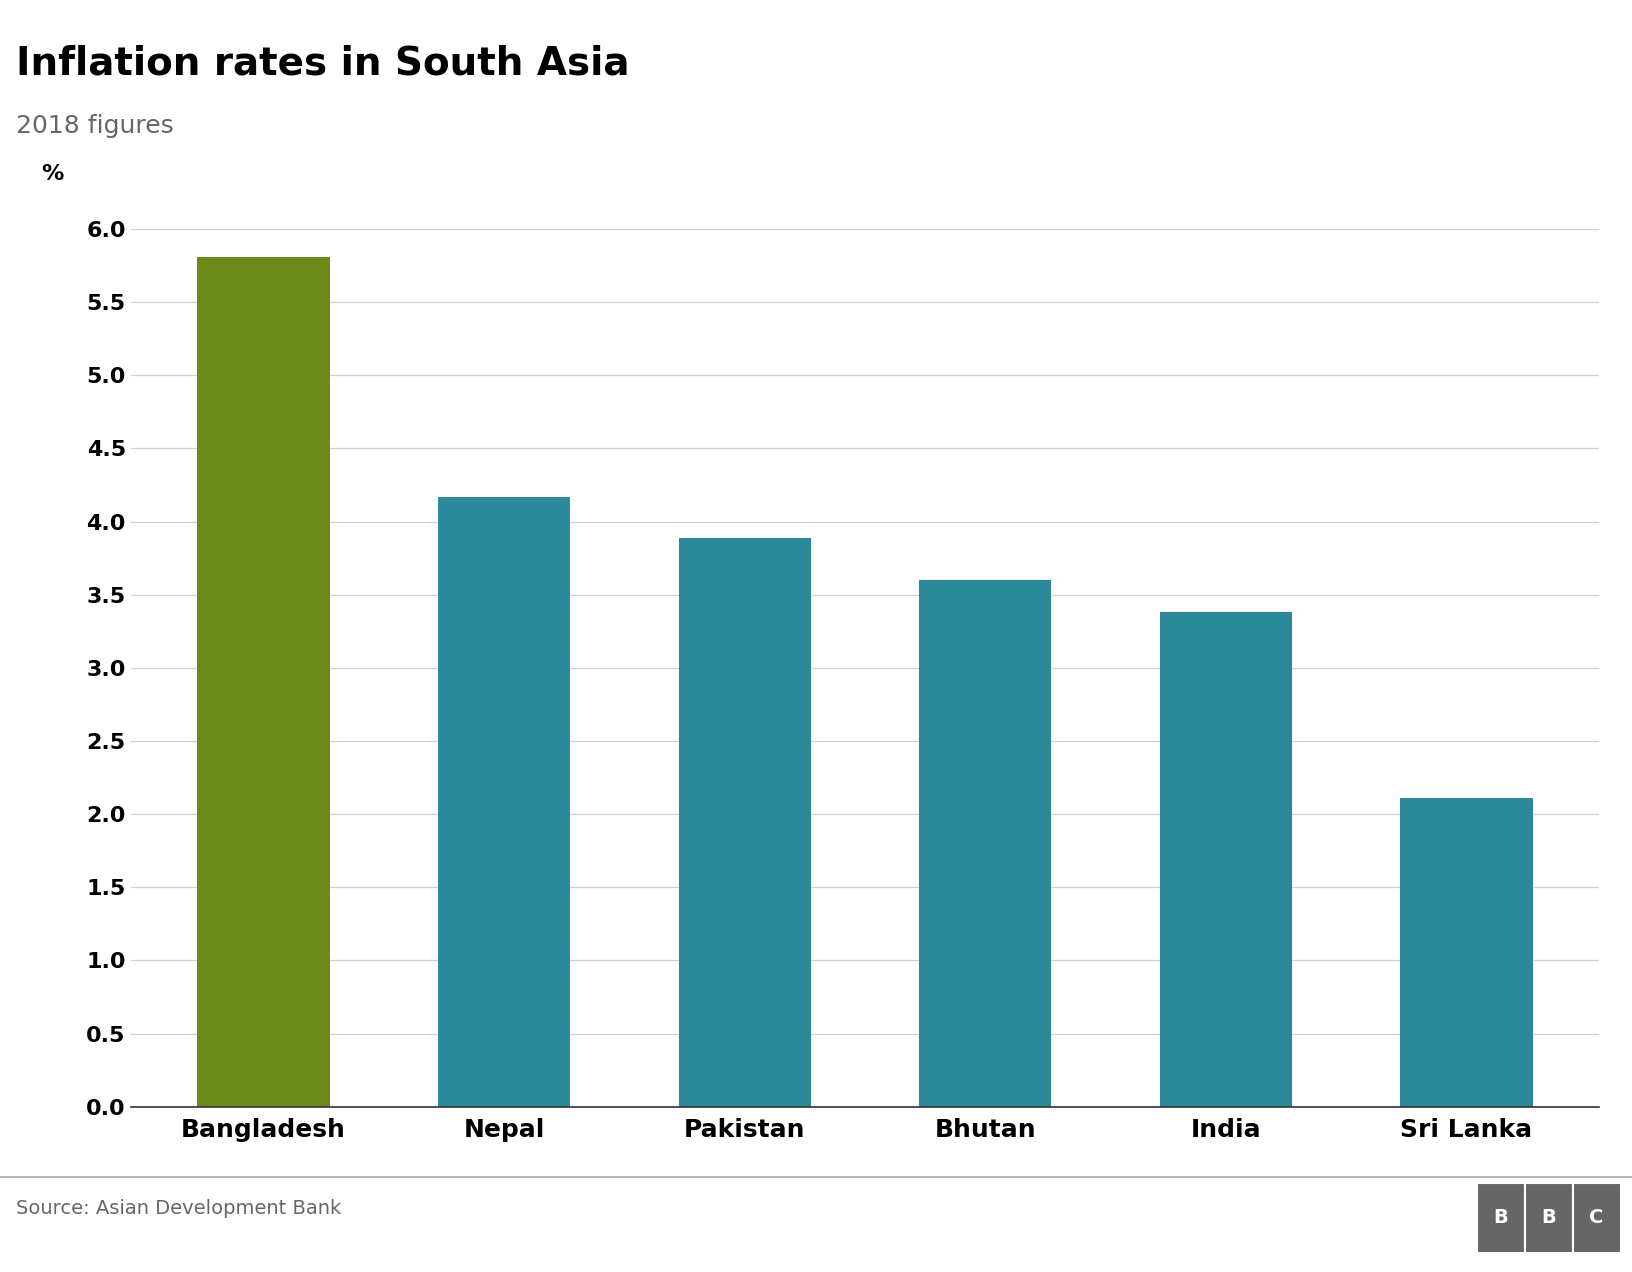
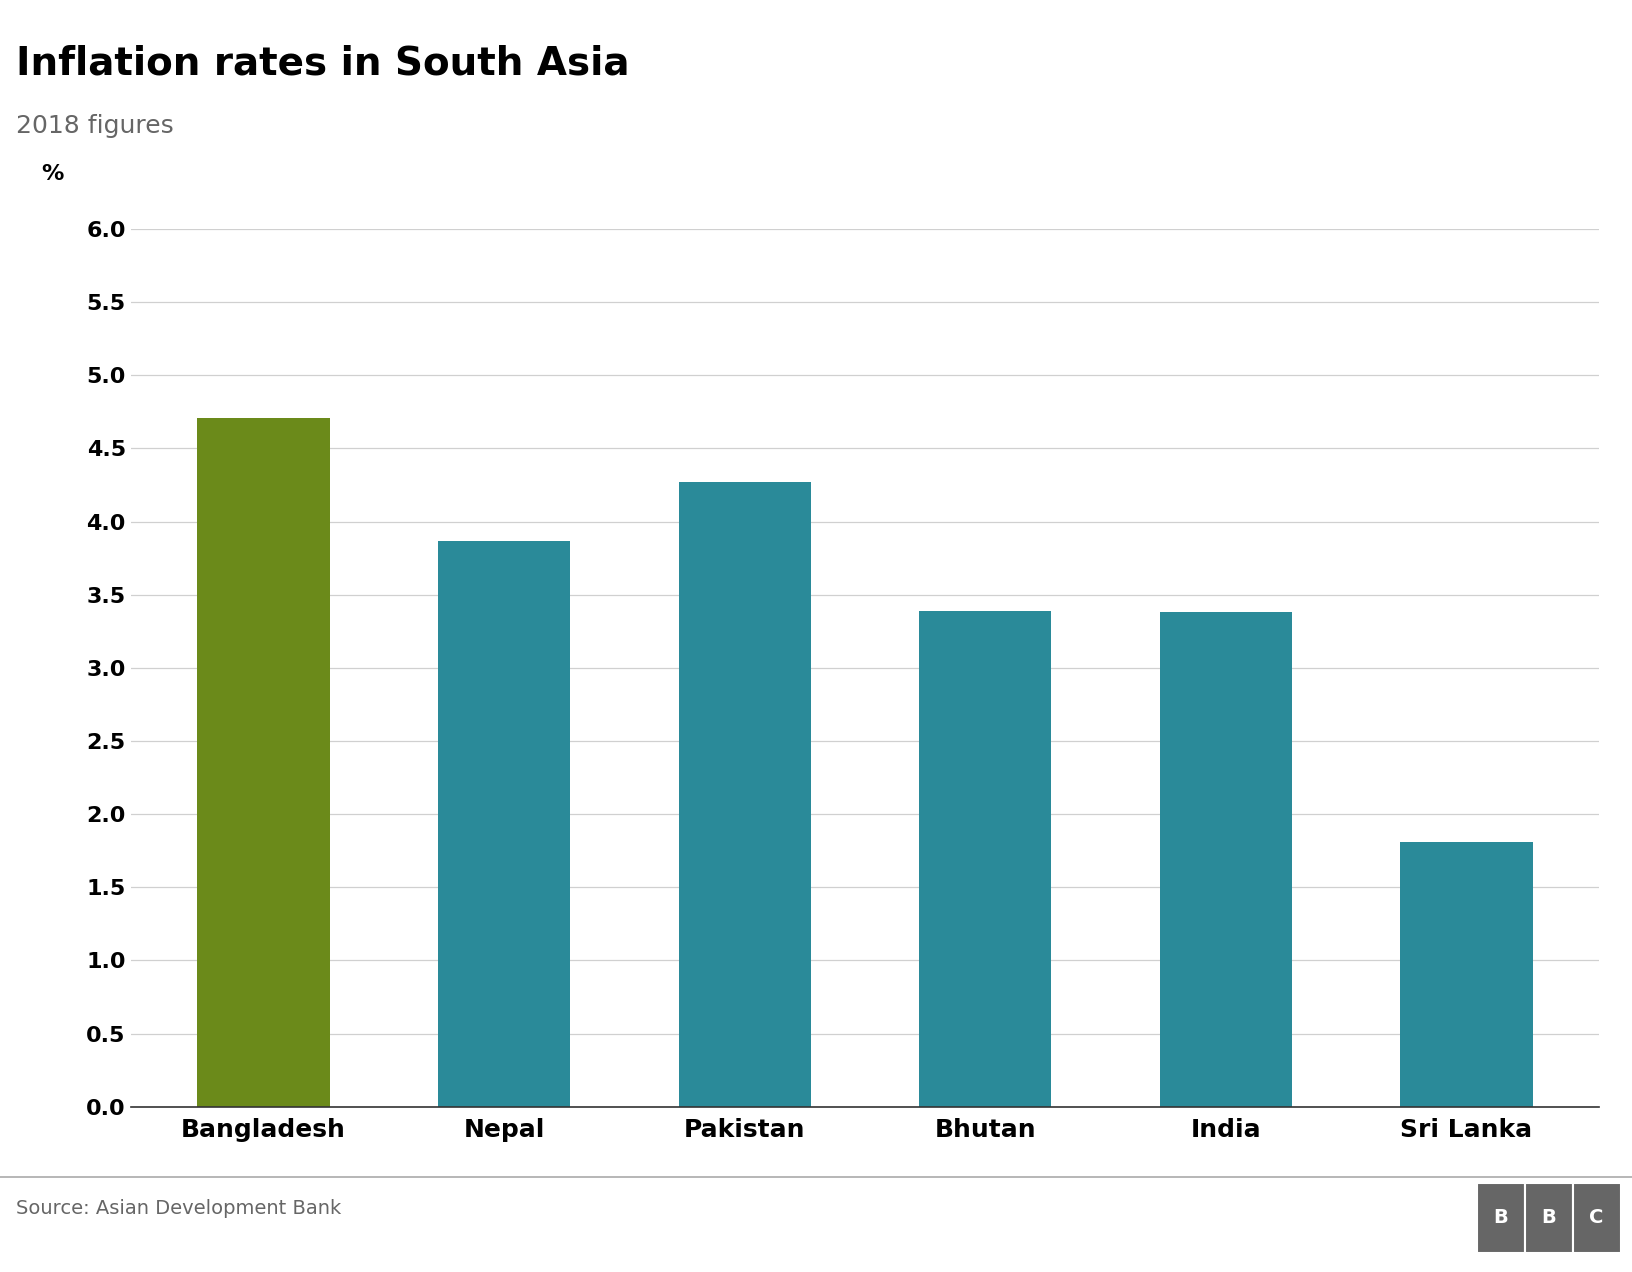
Bangladesh: 5.81 -> 4.71
Nepal: 4.17 -> 3.87
Pakistan: 3.89 -> 4.27
Bhutan: 3.60 -> 3.39
Sri Lanka: 2.11 -> 1.81
